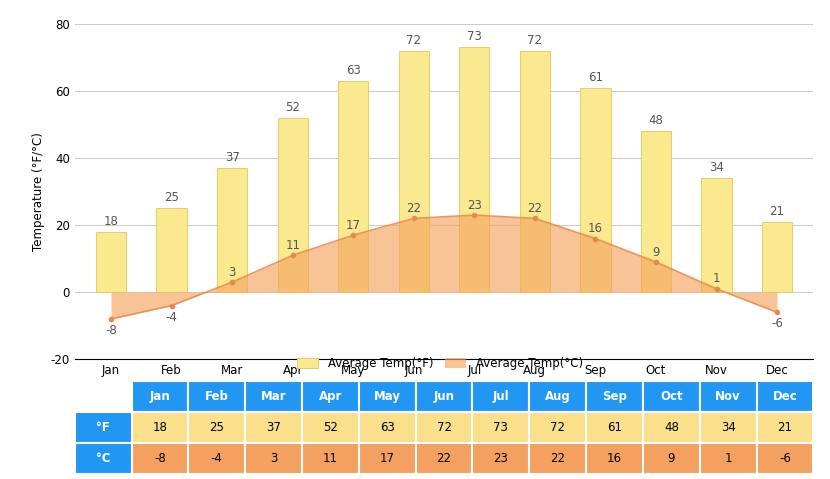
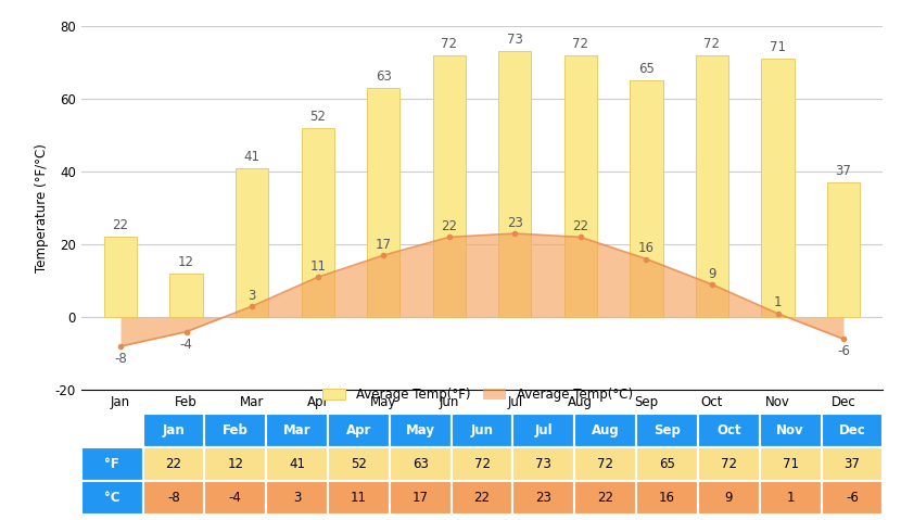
Average Temp(°F)/Jan: 18 -> 22
Average Temp(°F)/Feb: 25 -> 12
Average Temp(°F)/Mar: 37 -> 41
Average Temp(°F)/Sep: 61 -> 65
Average Temp(°F)/Oct: 48 -> 72
Average Temp(°F)/Nov: 34 -> 71
Average Temp(°F)/Dec: 21 -> 37
